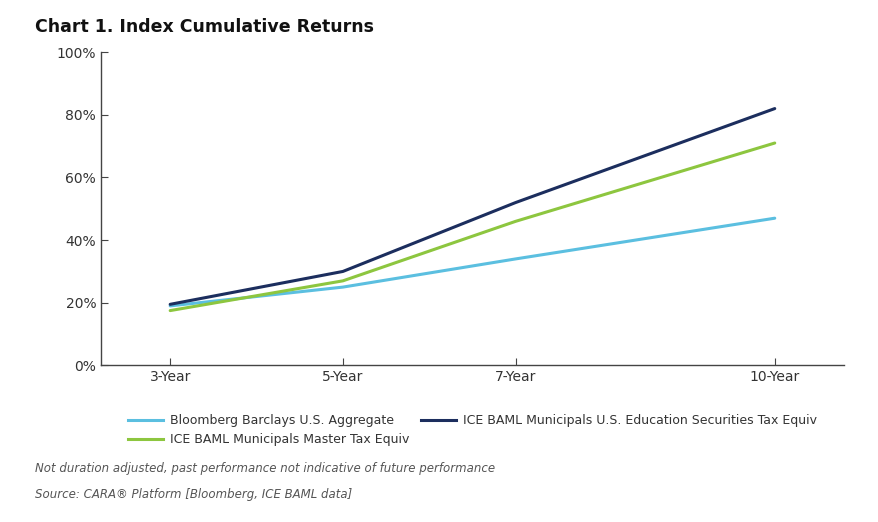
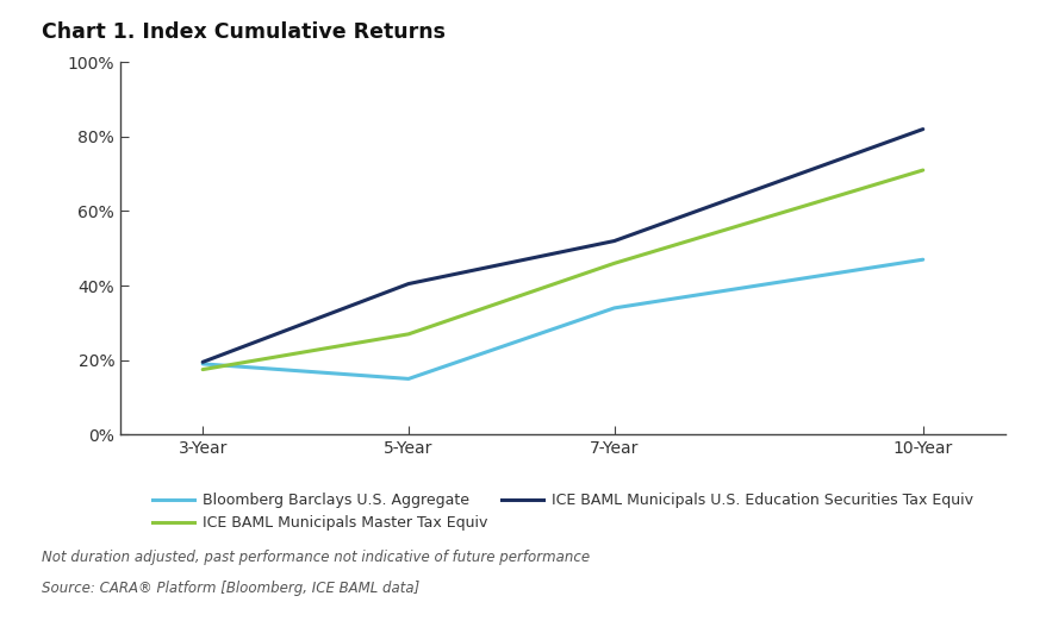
Bloomberg Barclays U.S. Aggregate/5-Year: 25% -> 15%
ICE BAML Municipals U.S. Education Securities Tax Equiv/5-Year: 30.0% -> 40.5%
